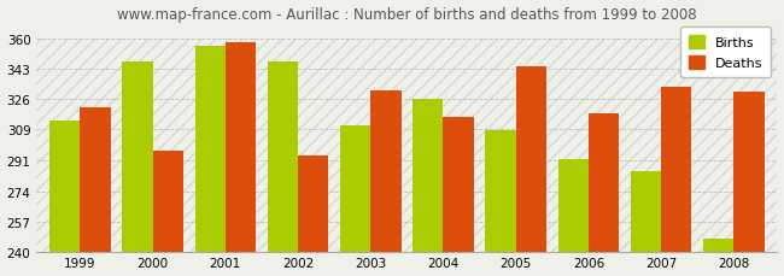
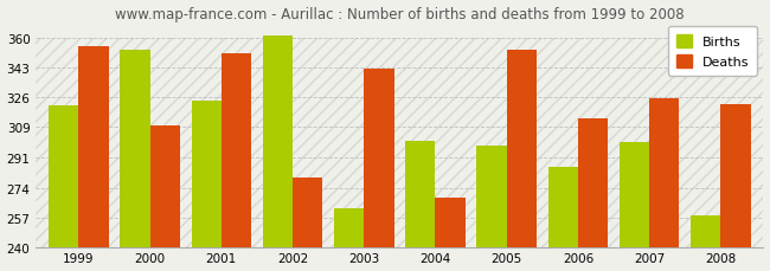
Births/1999: 314 -> 321
Deaths/1999: 321 -> 355
Births/2000: 347 -> 353
Deaths/2000: 297 -> 310
Births/2001: 356 -> 324
Deaths/2001: 358 -> 351
Births/2002: 347 -> 361
Deaths/2002: 294 -> 280
Births/2003: 311 -> 262
Deaths/2003: 331 -> 342
Births/2004: 326 -> 301
Deaths/2004: 316 -> 268
Births/2005: 308 -> 298
Deaths/2005: 344 -> 353
Births/2006: 292 -> 286
Deaths/2006: 318 -> 314
Births/2007: 285 -> 300
Deaths/2007: 333 -> 325
Births/2008: 247 -> 258
Deaths/2008: 330 -> 322
